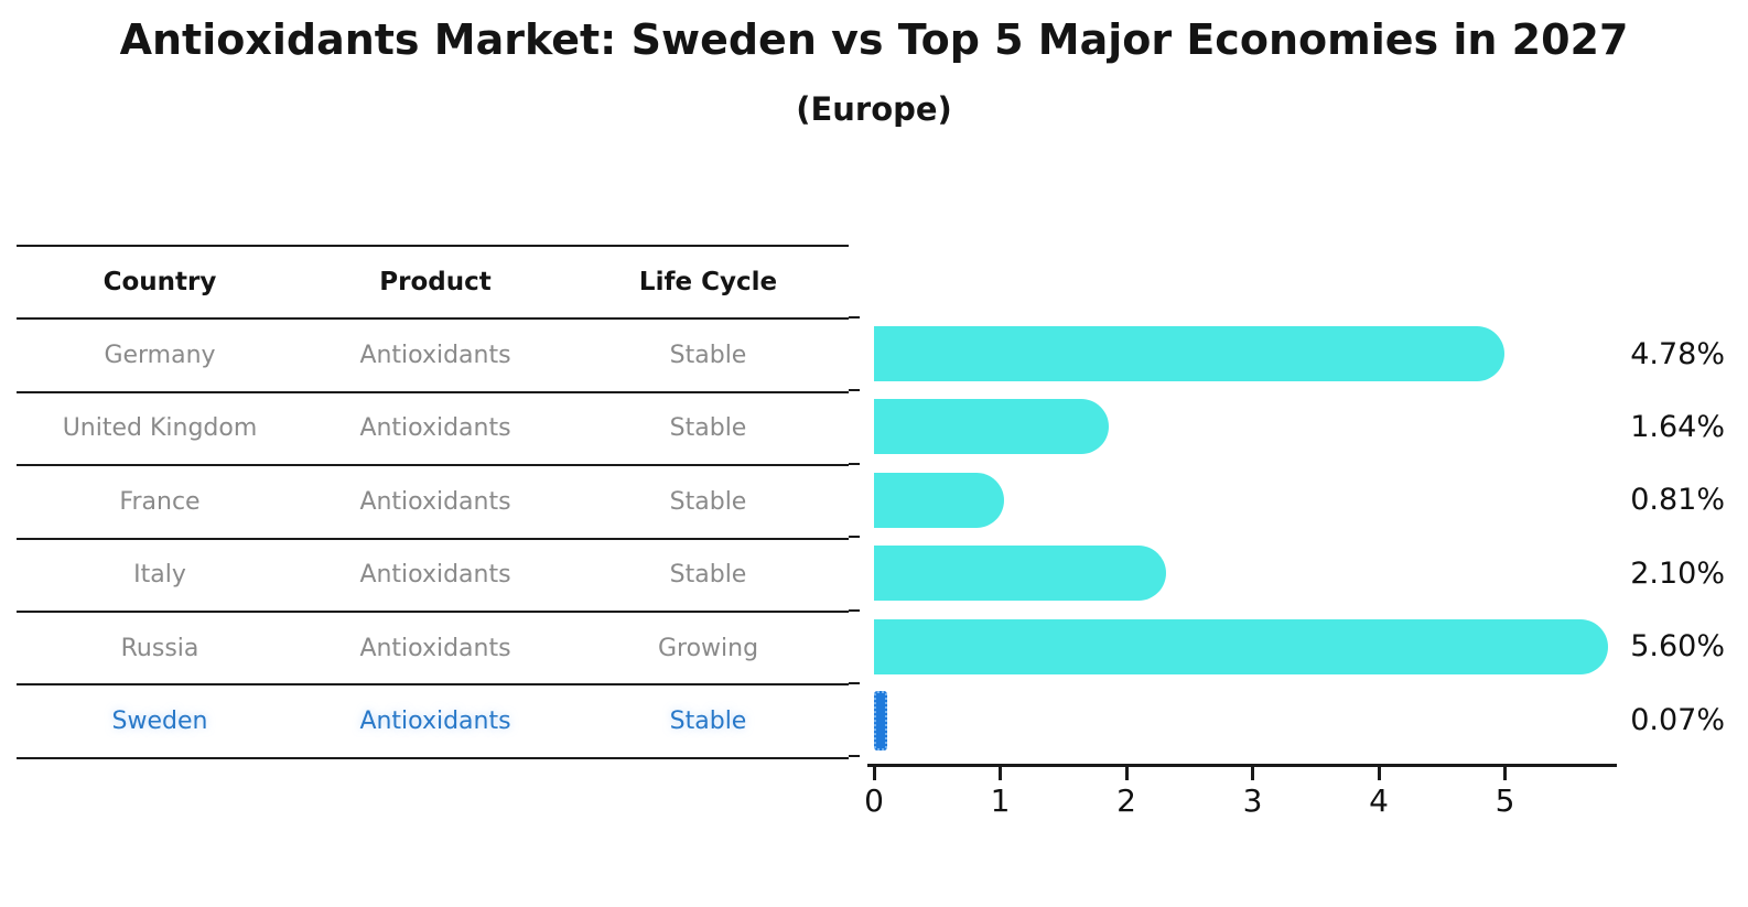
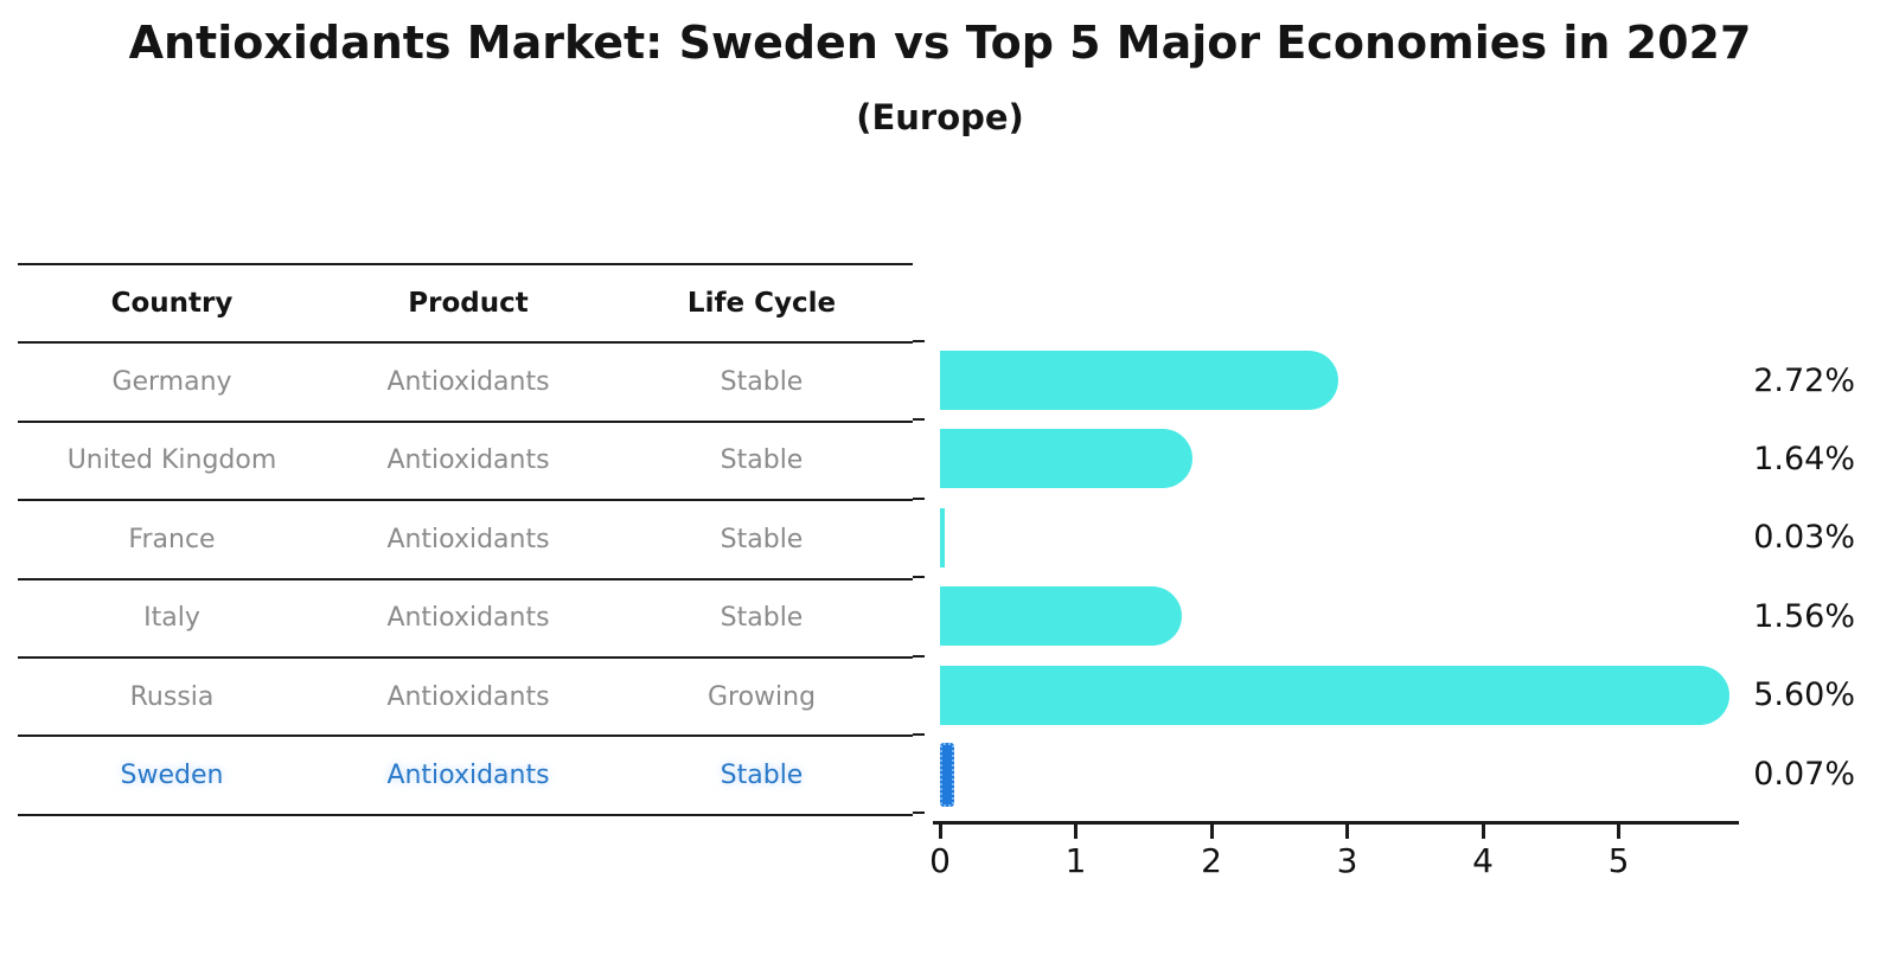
Germany: 4.78% -> 2.72%
France: 0.81% -> 0.03%
Italy: 2.10% -> 1.56%
